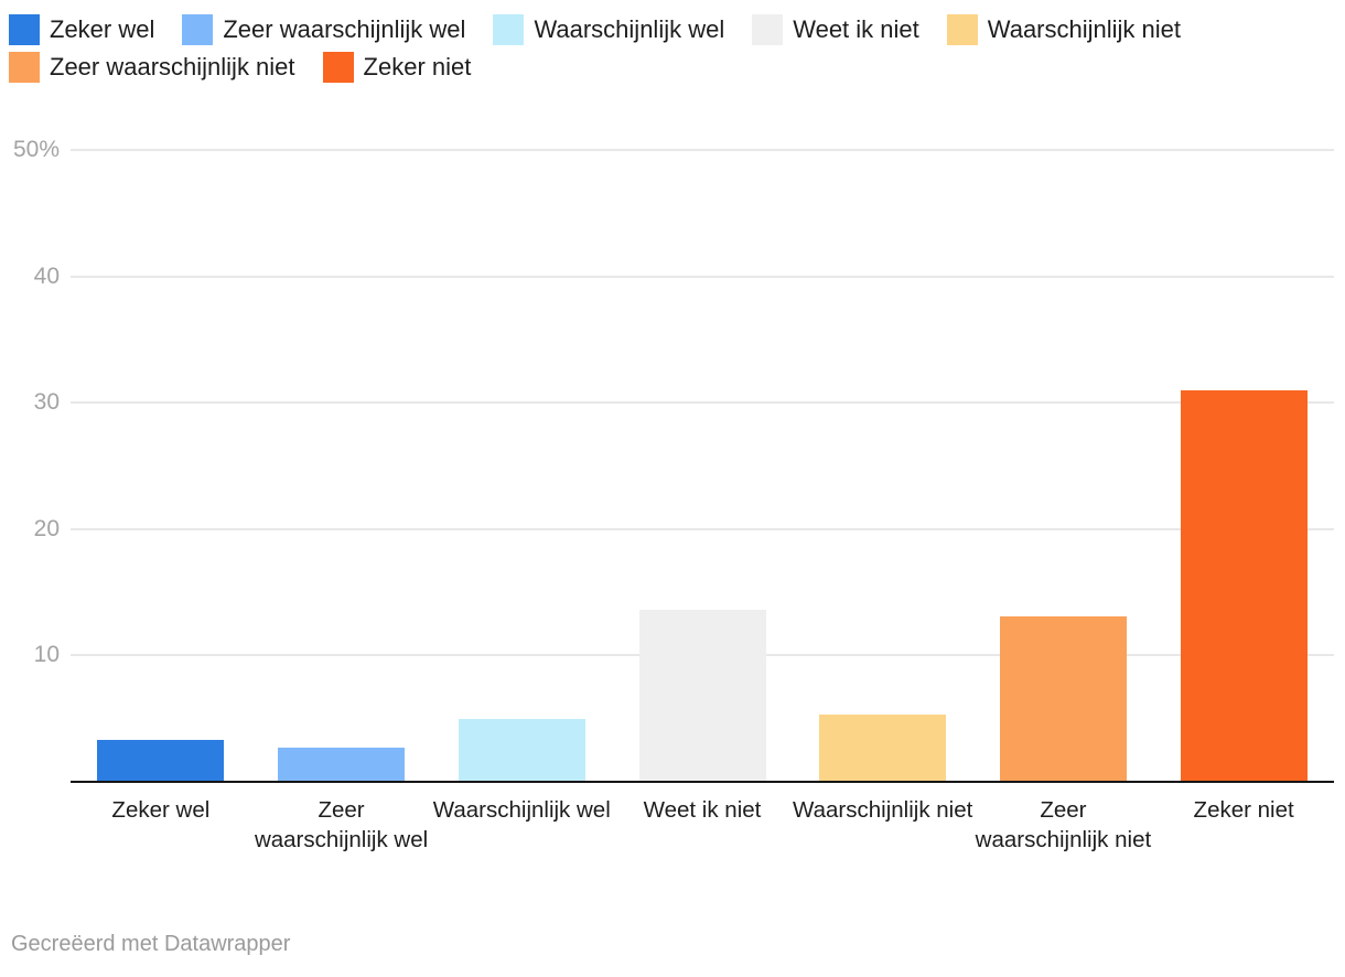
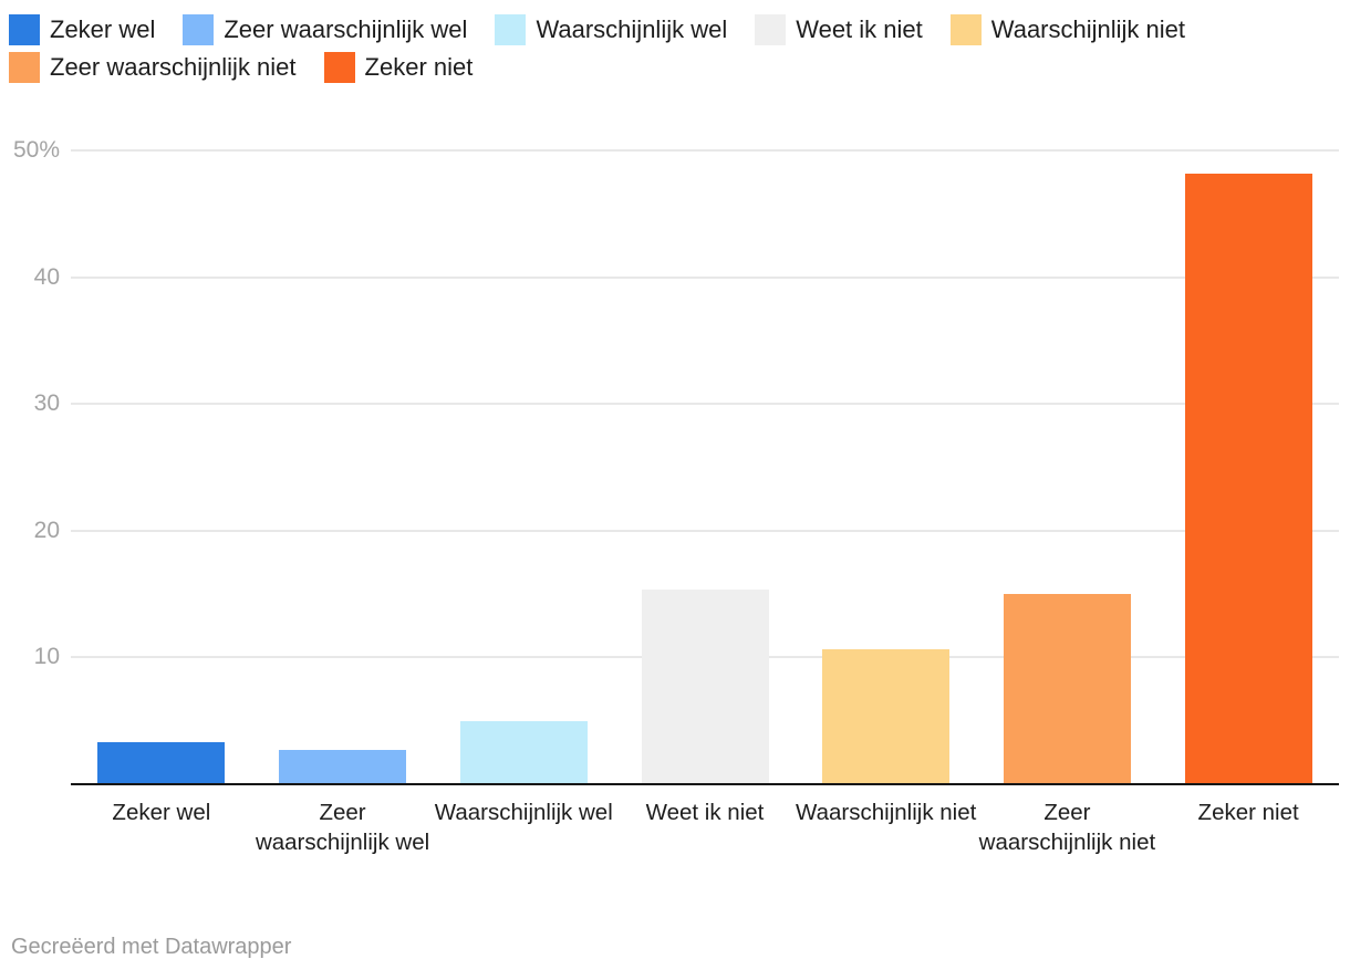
Weet ik niet: 13.6% -> 15.3%
Waarschijnlijk niet: 5.3% -> 10.6%
Zeer waarschijnlijk niet: 13.1% -> 15.0%
Zeker niet: 31.0% -> 48.2%
